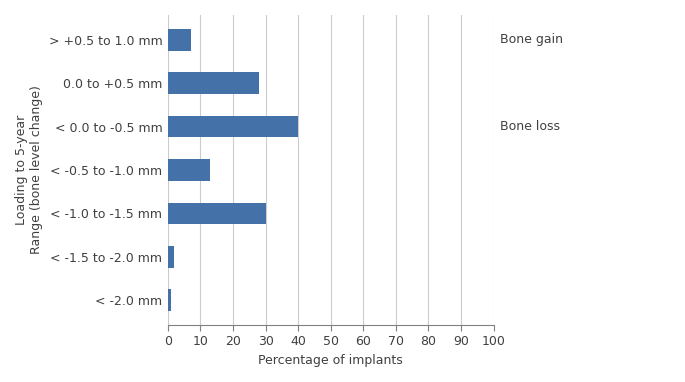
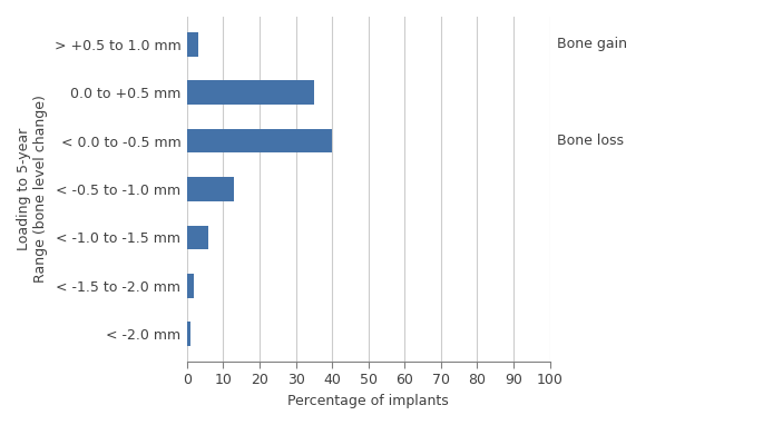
> +0.5 to 1.0 mm: 7 -> 3
0.0 to +0.5 mm: 28 -> 35
< -1.0 to -1.5 mm: 30 -> 6
